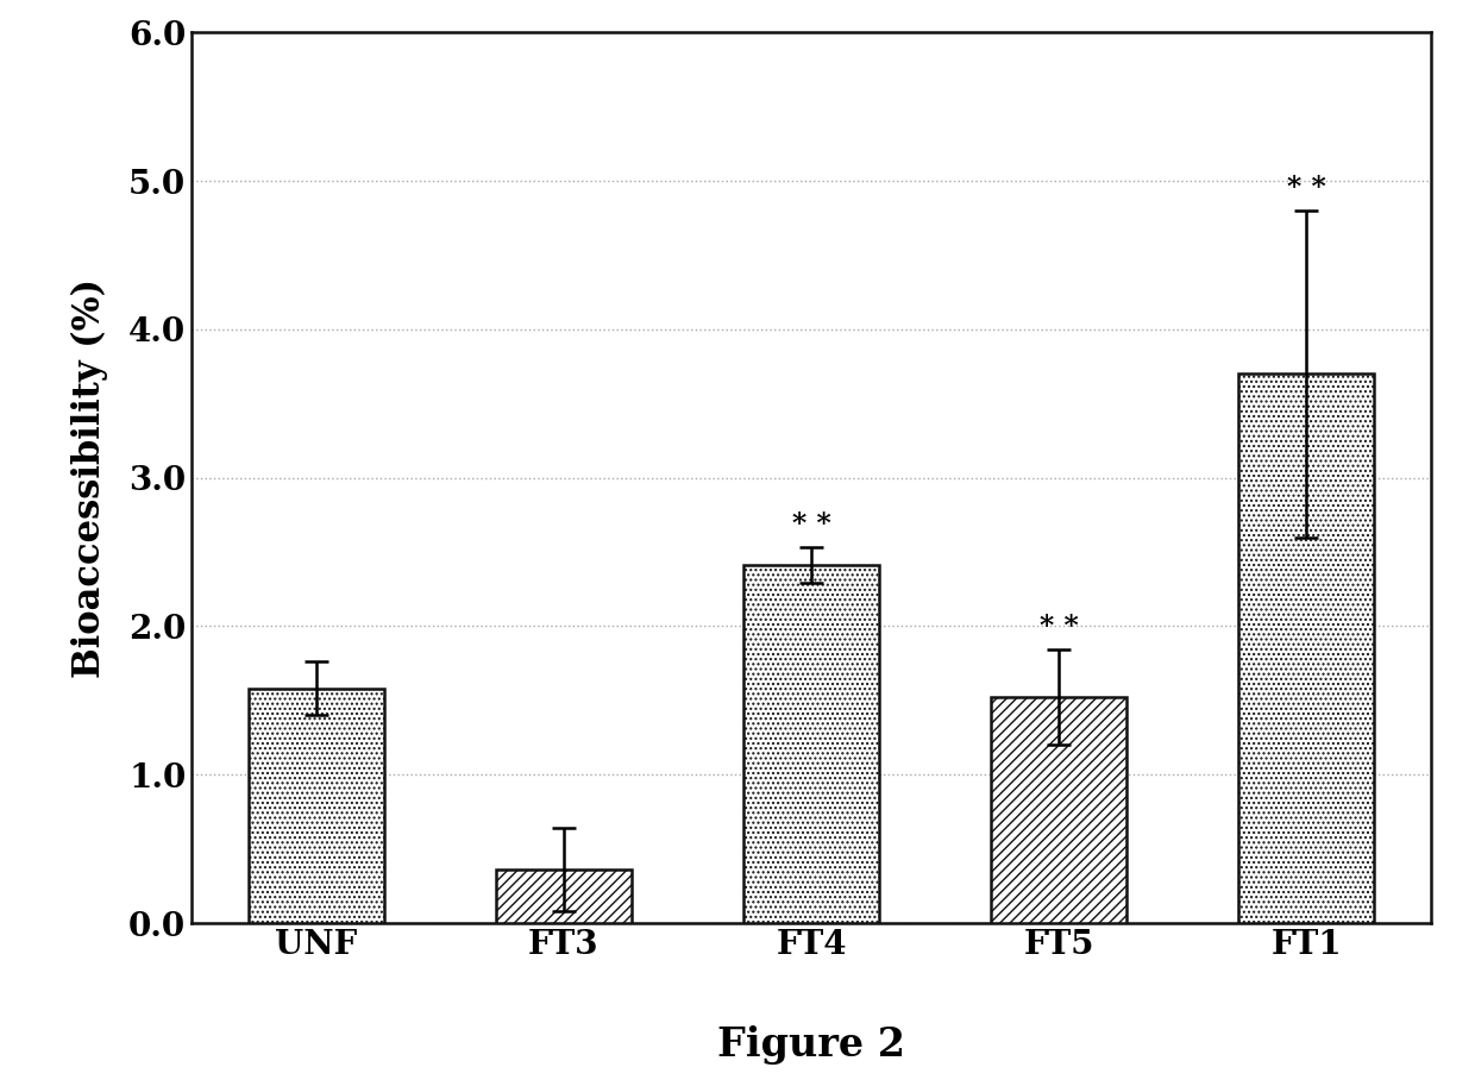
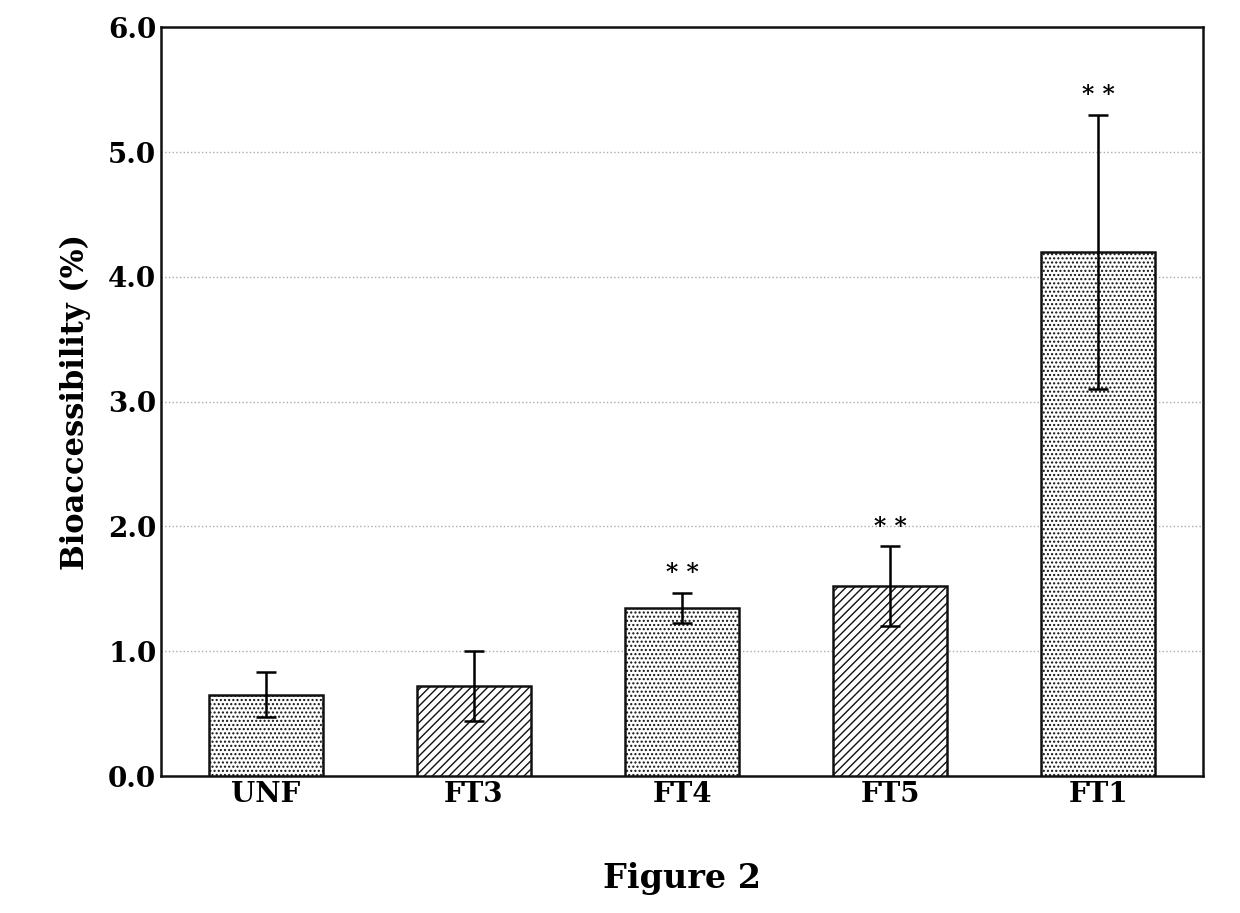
UNF: 1.58 -> 0.65
FT3: 0.36 -> 0.72
FT4: 2.41 -> 1.35
FT1: 3.70 -> 4.20
